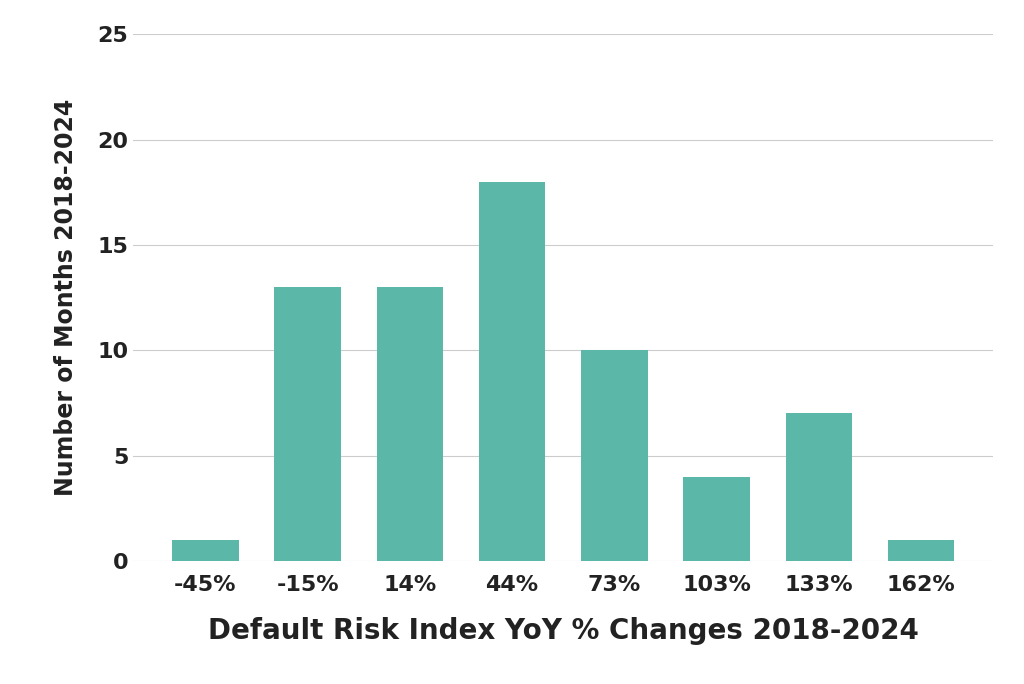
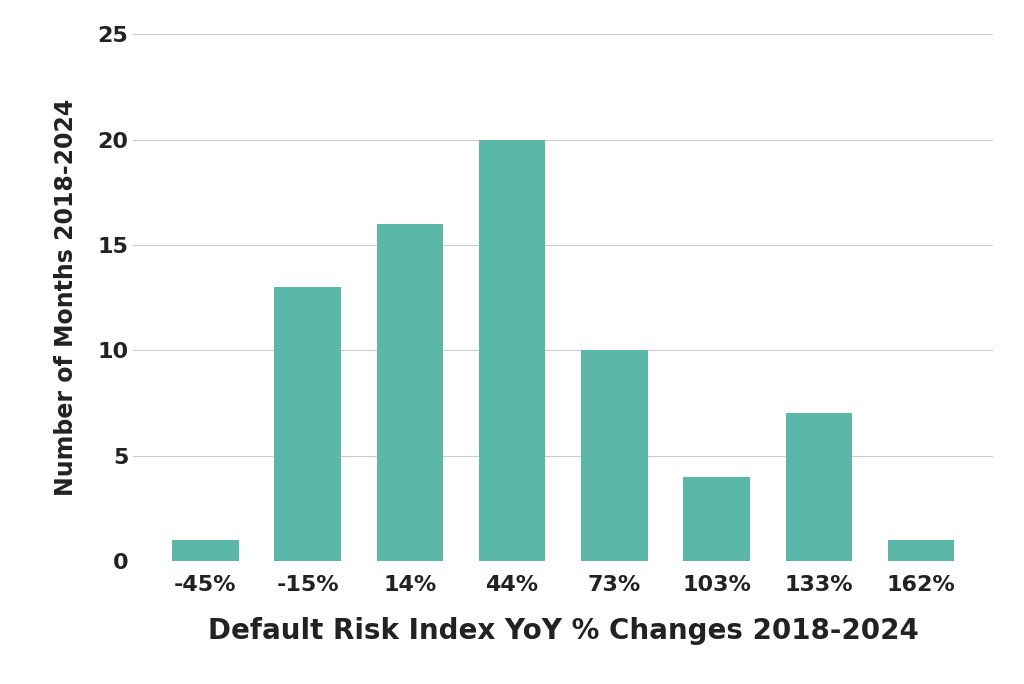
14%: 13 -> 16
44%: 18 -> 20
